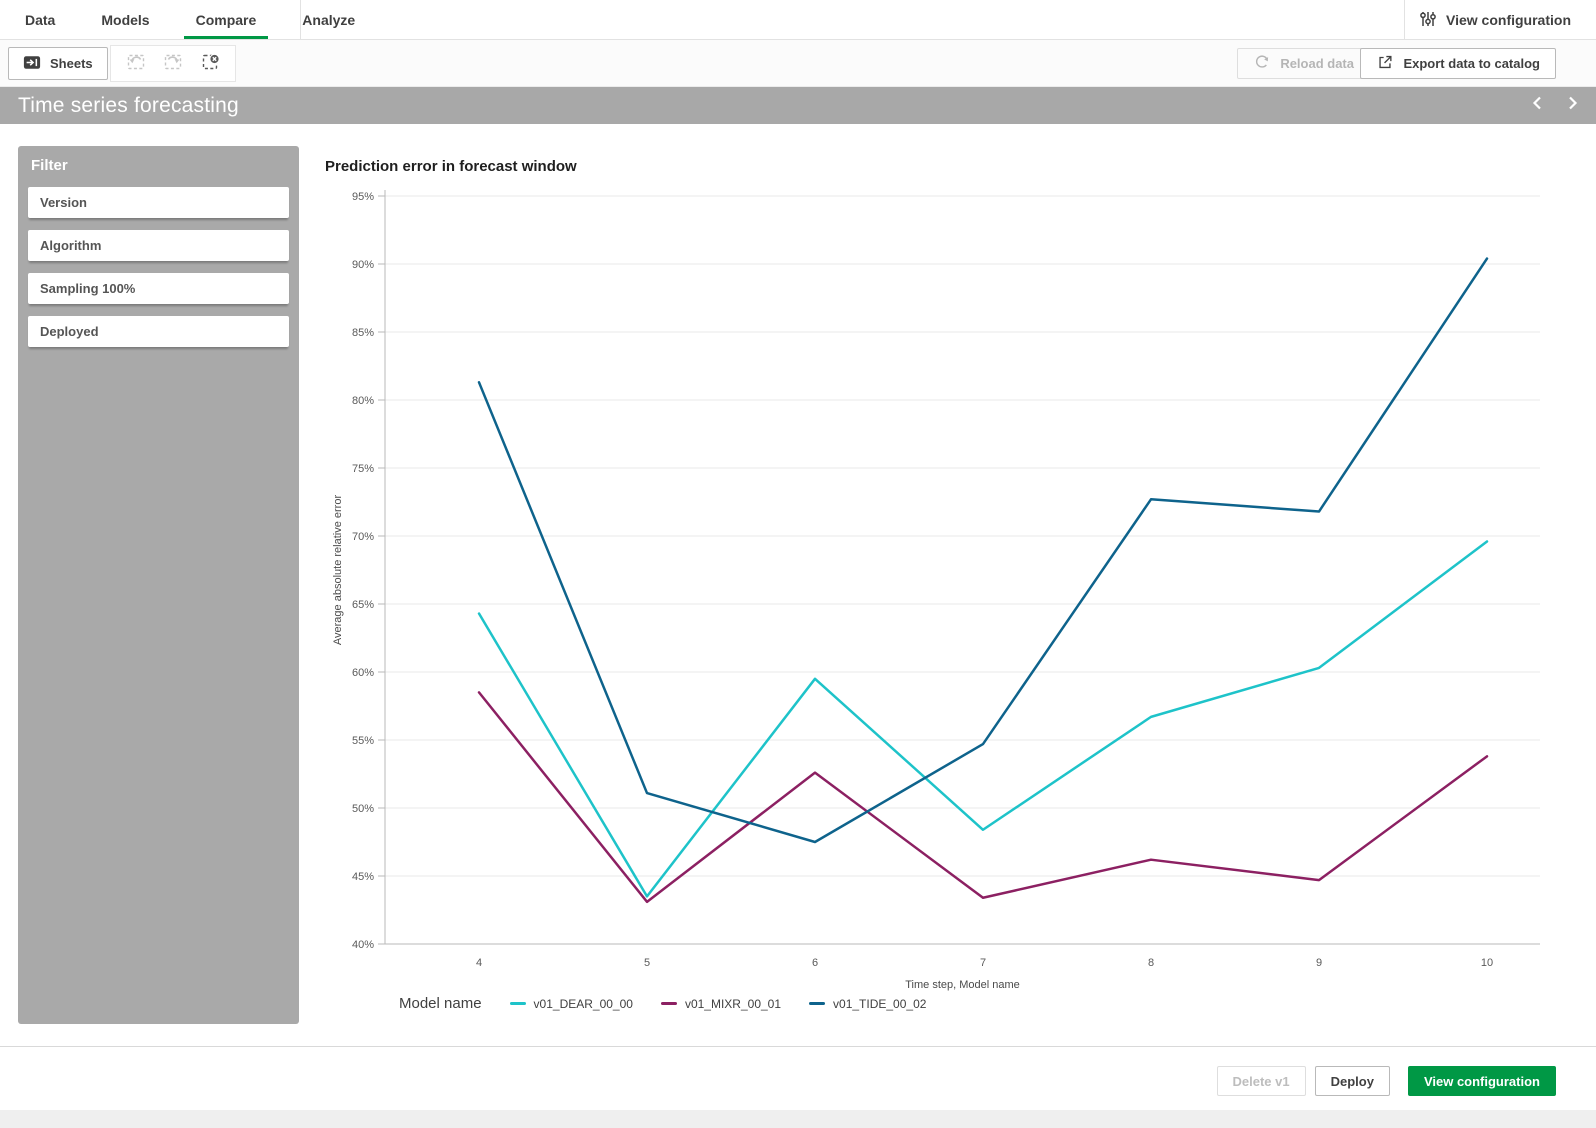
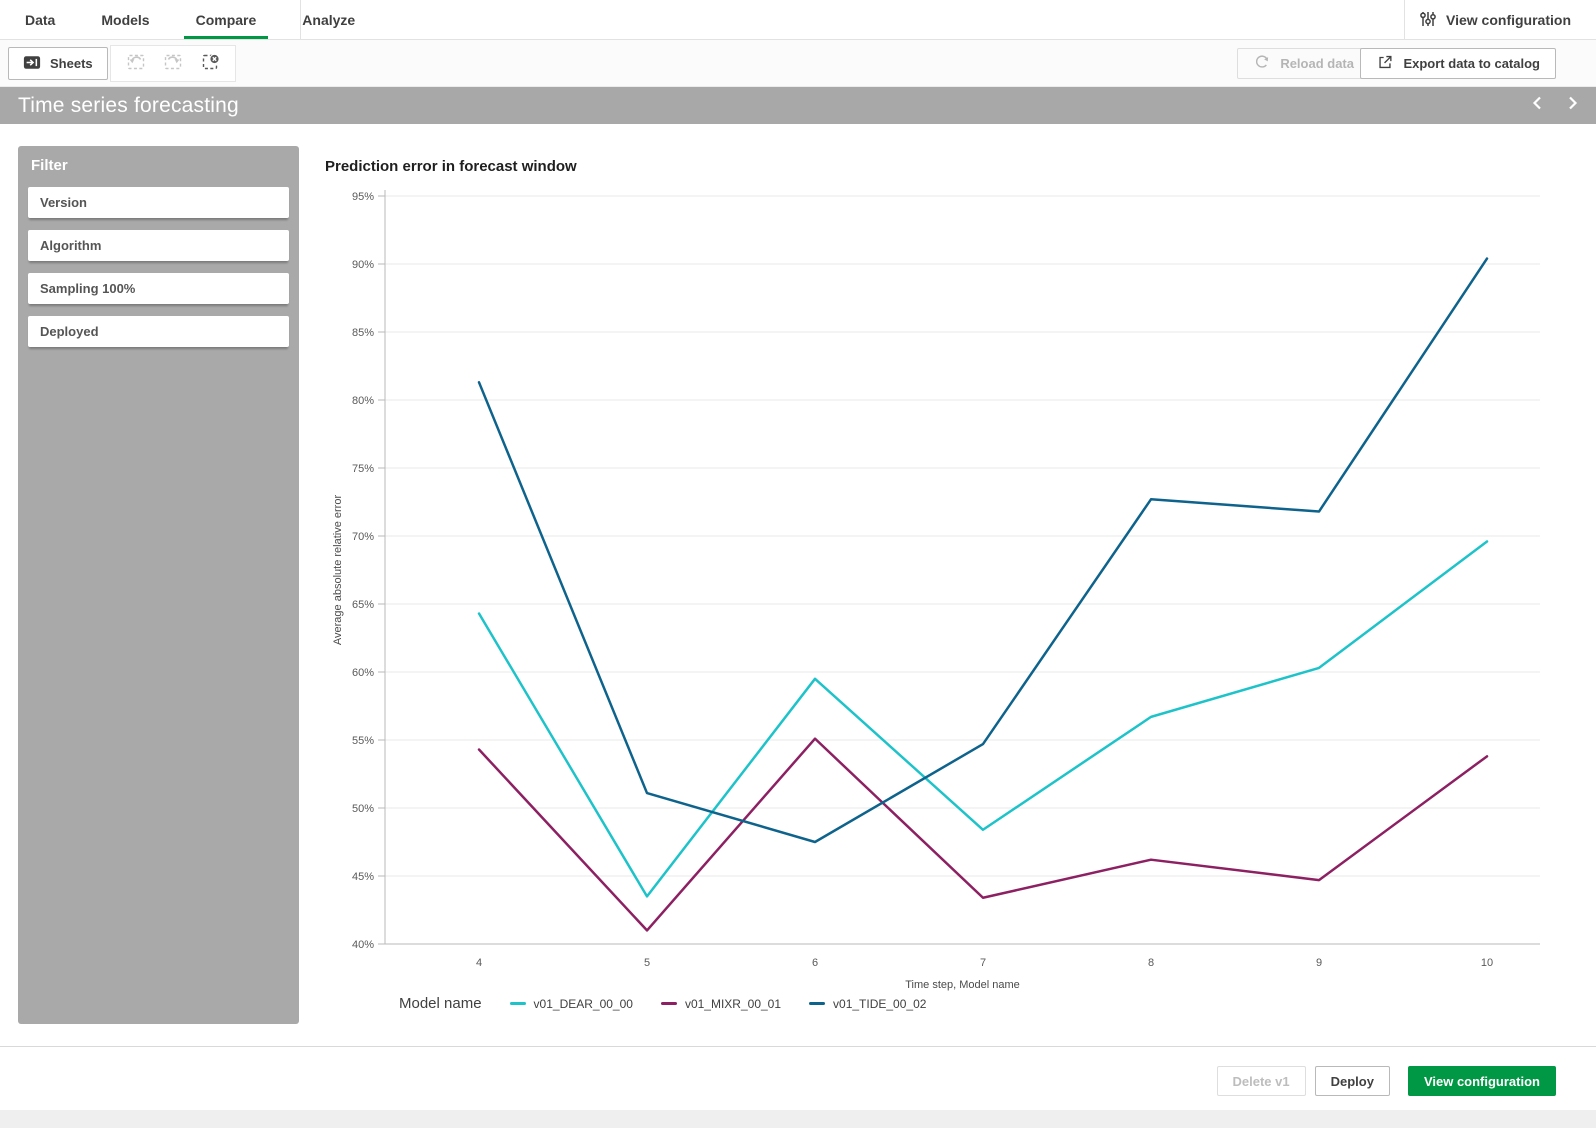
v01_MIXR_00_01/4: 58.5% -> 54.3%
v01_MIXR_00_01/5: 43.1% -> 41.0%
v01_MIXR_00_01/6: 52.6% -> 55.1%
